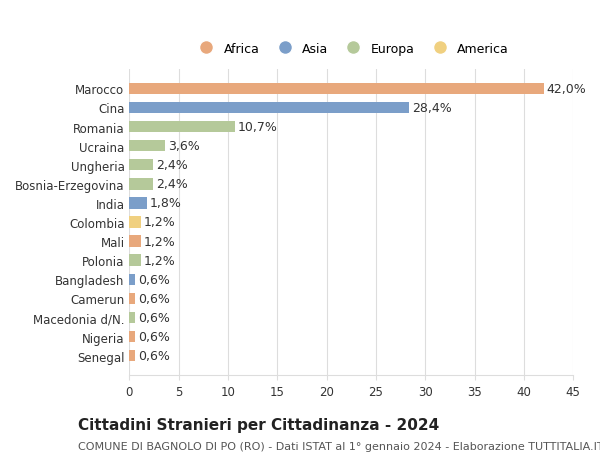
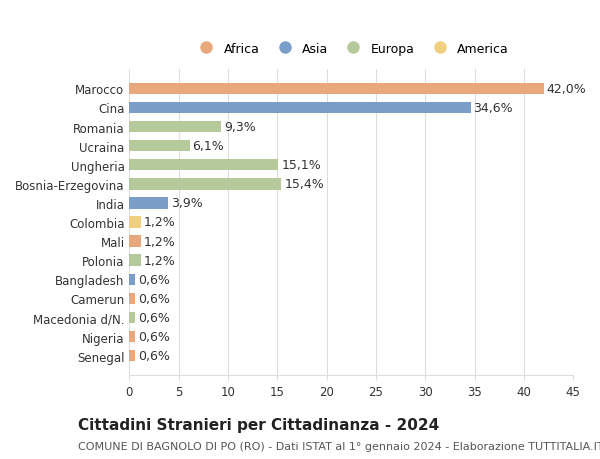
Cina: 28,4% -> 34,6%
Romania: 10,7% -> 9,3%
Ucraina: 3,6% -> 6,1%
Ungheria: 2,4% -> 15,1%
Bosnia-Erzegovina: 2,4% -> 15,4%
India: 1,8% -> 3,9%
